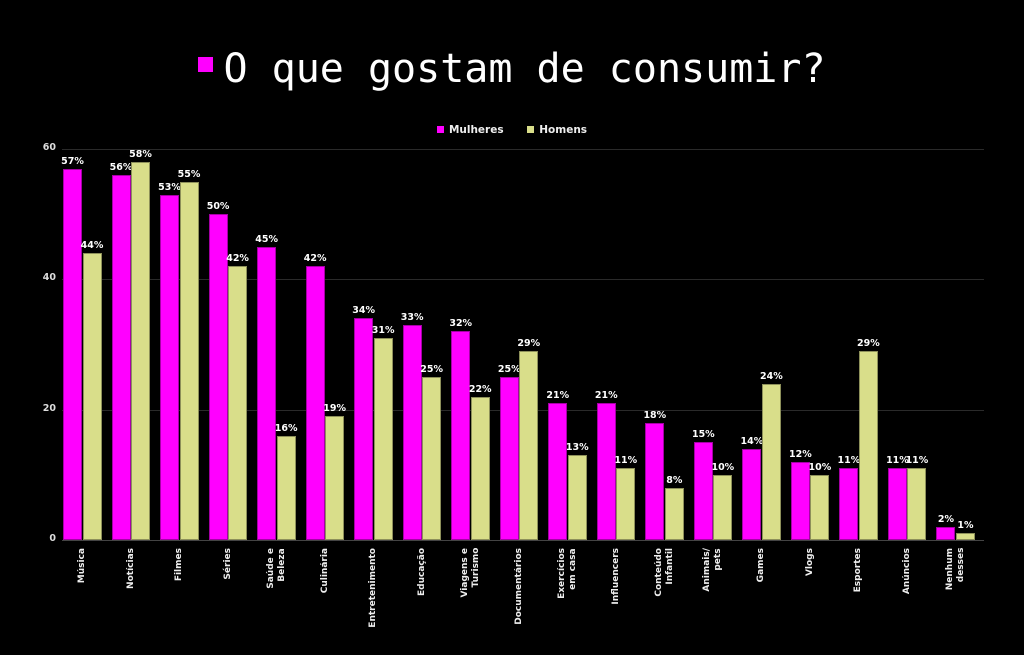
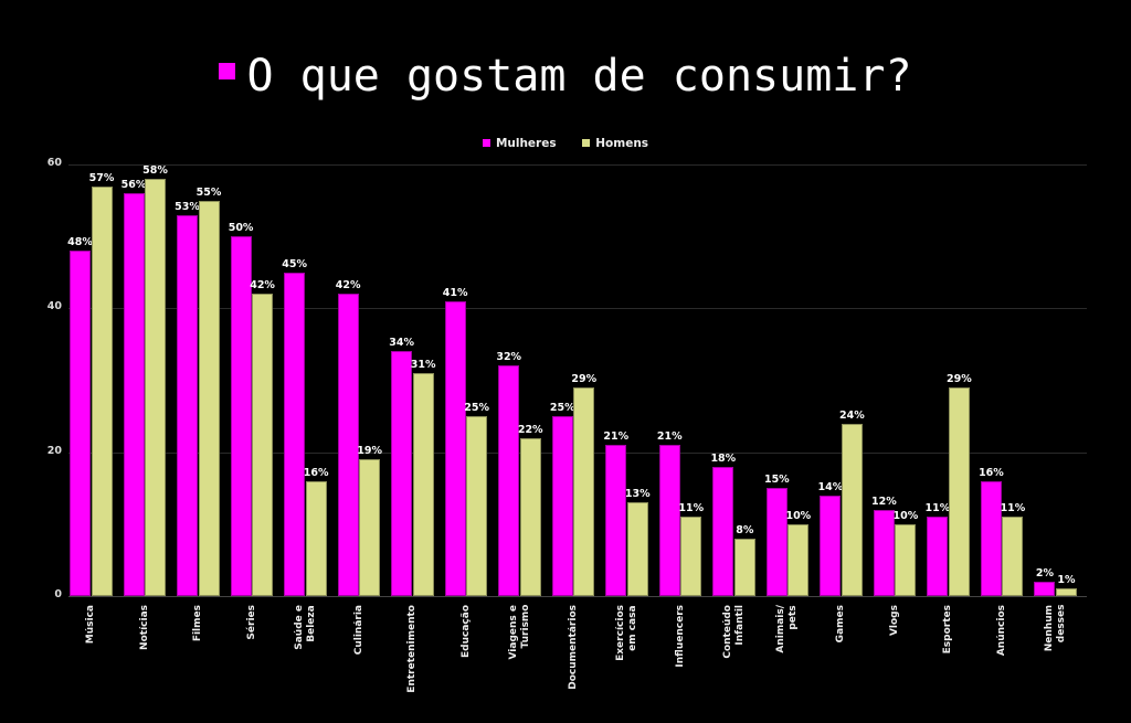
Mulheres/Música: 57% -> 48%
Homens/Música: 44% -> 57%
Mulheres/Educação: 33% -> 41%
Mulheres/Anúncios: 11% -> 16%
